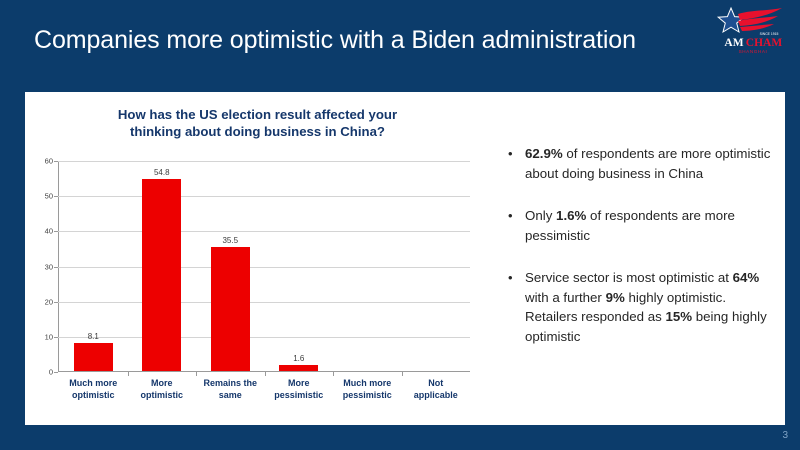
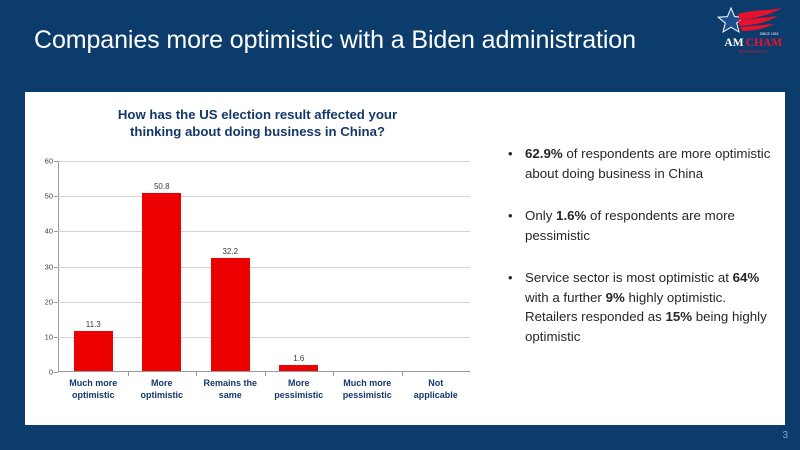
Much more optimistic: 8.1 -> 11.3
More optimistic: 54.8 -> 50.8
Remains the same: 35.5 -> 32.2
